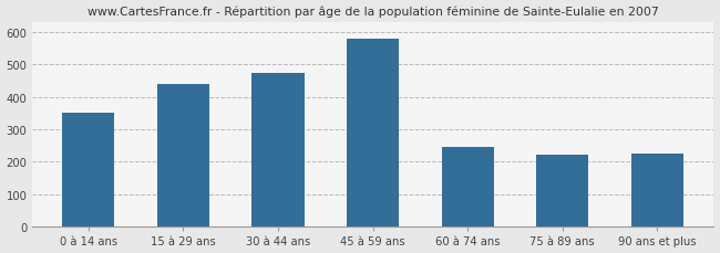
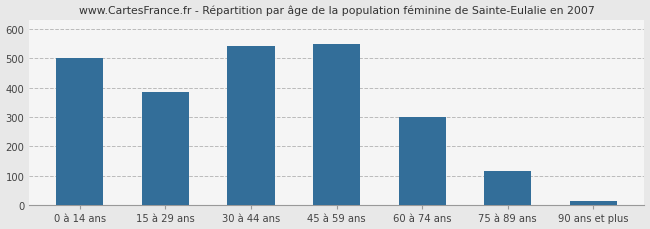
0 à 14 ans: 350 -> 500
15 à 29 ans: 440 -> 385
30 à 44 ans: 475 -> 540
45 à 59 ans: 580 -> 548
60 à 74 ans: 245 -> 300
75 à 89 ans: 220 -> 115
90 ans et plus: 225 -> 15
